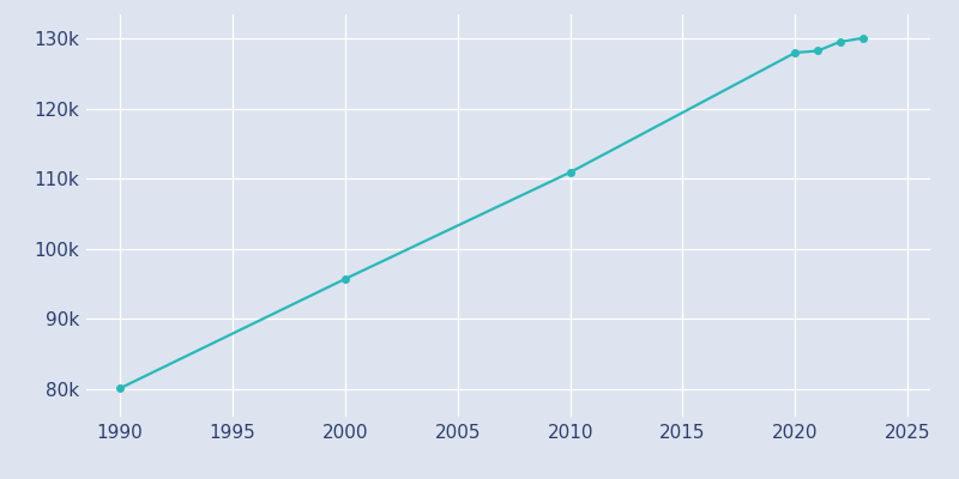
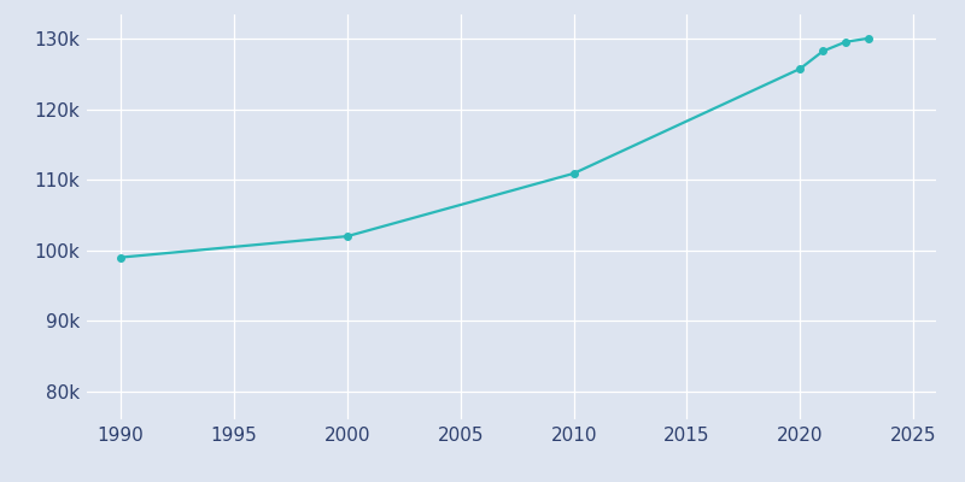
1990: 80.1k -> 99.0k
2000: 95.7k -> 102.0k
2020: 128.0k -> 125.8k
